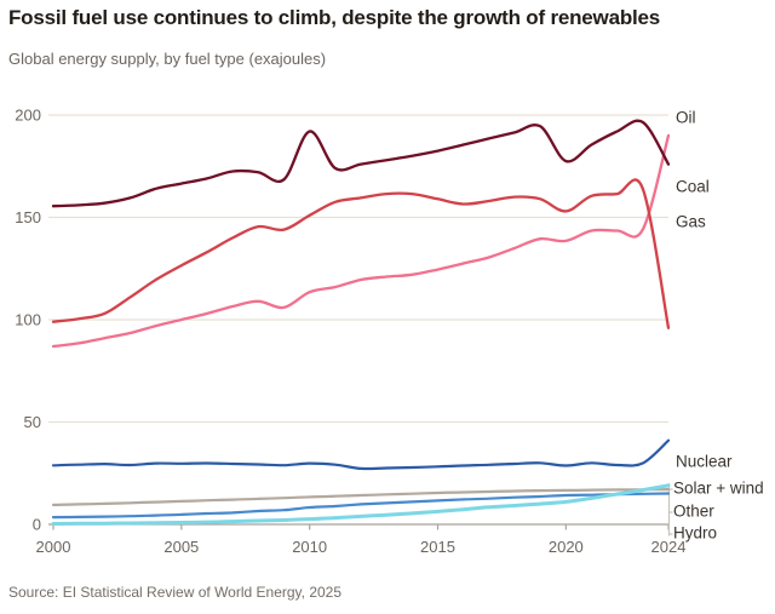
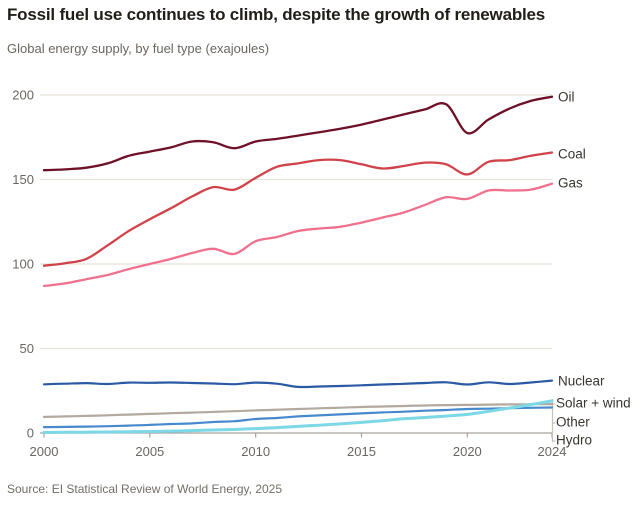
Oil/2010: 192 -> 172
Nuclear/2024: 41 -> 31
Gas/2024: 190 -> 148
Coal/2024: 96 -> 166
Oil/2024: 176 -> 199
